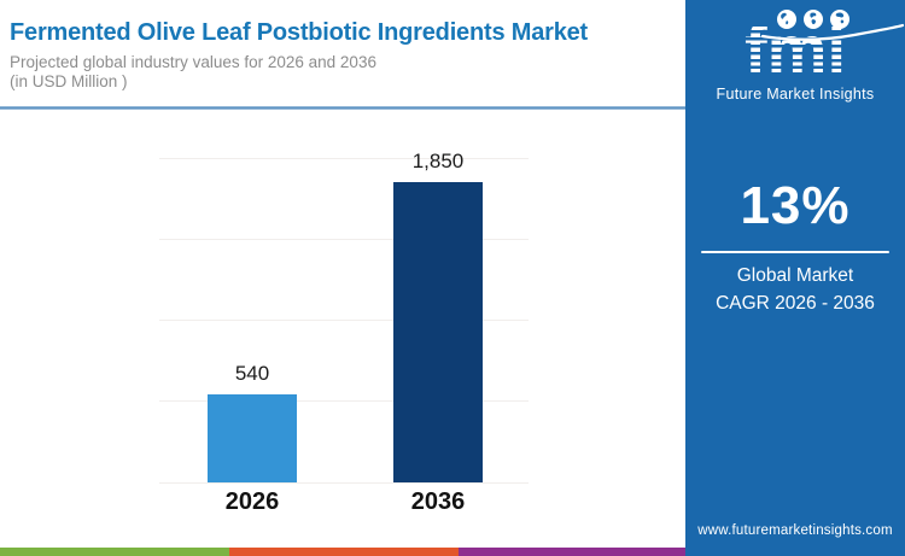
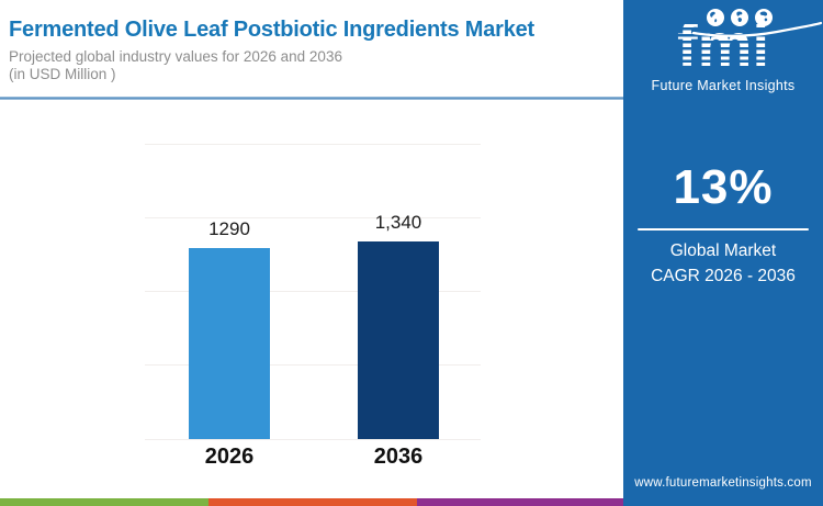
2026: 540 -> 1290
2036: 1,850 -> 1,340
